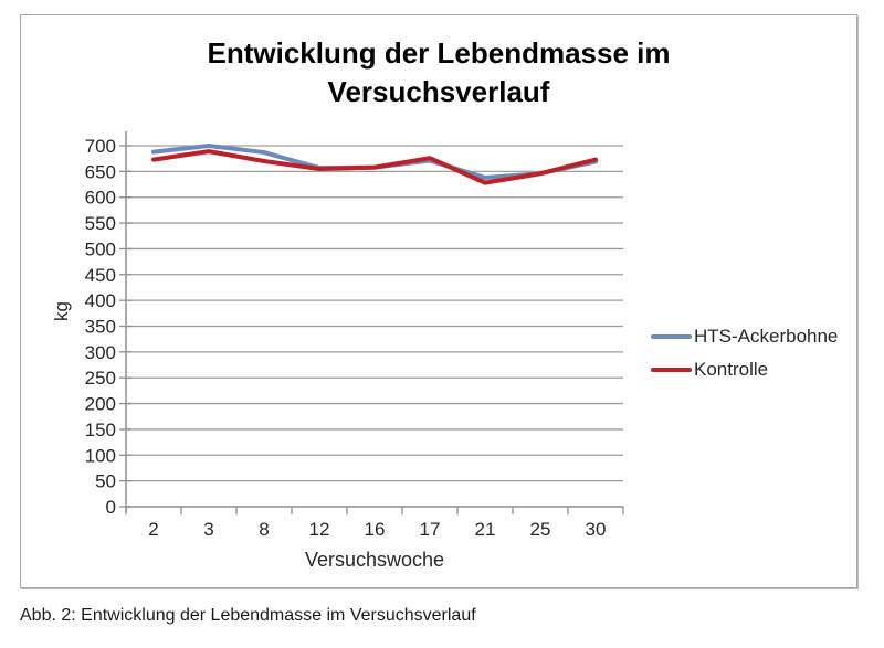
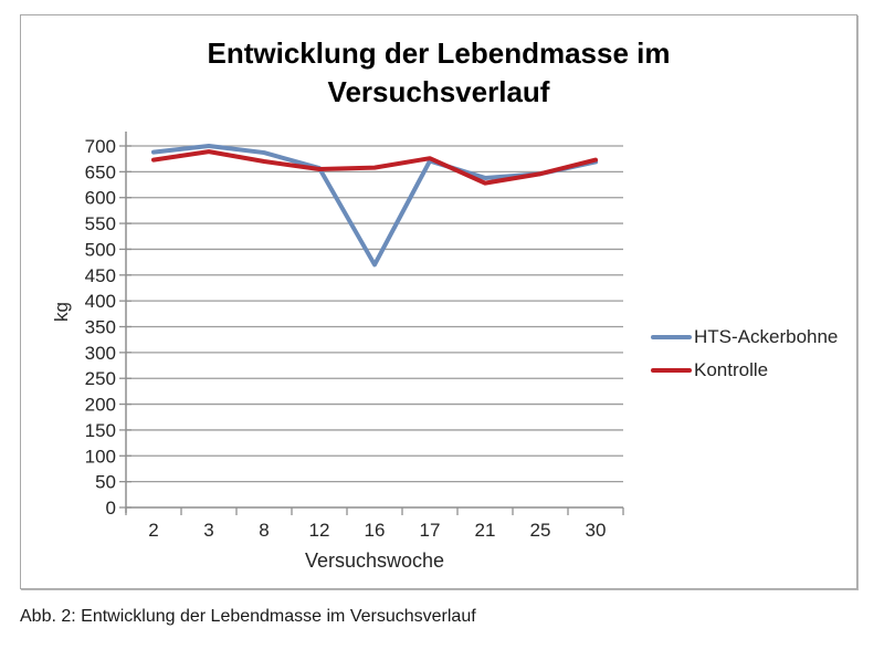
HTS-Ackerbohne/16: 660 -> 470
